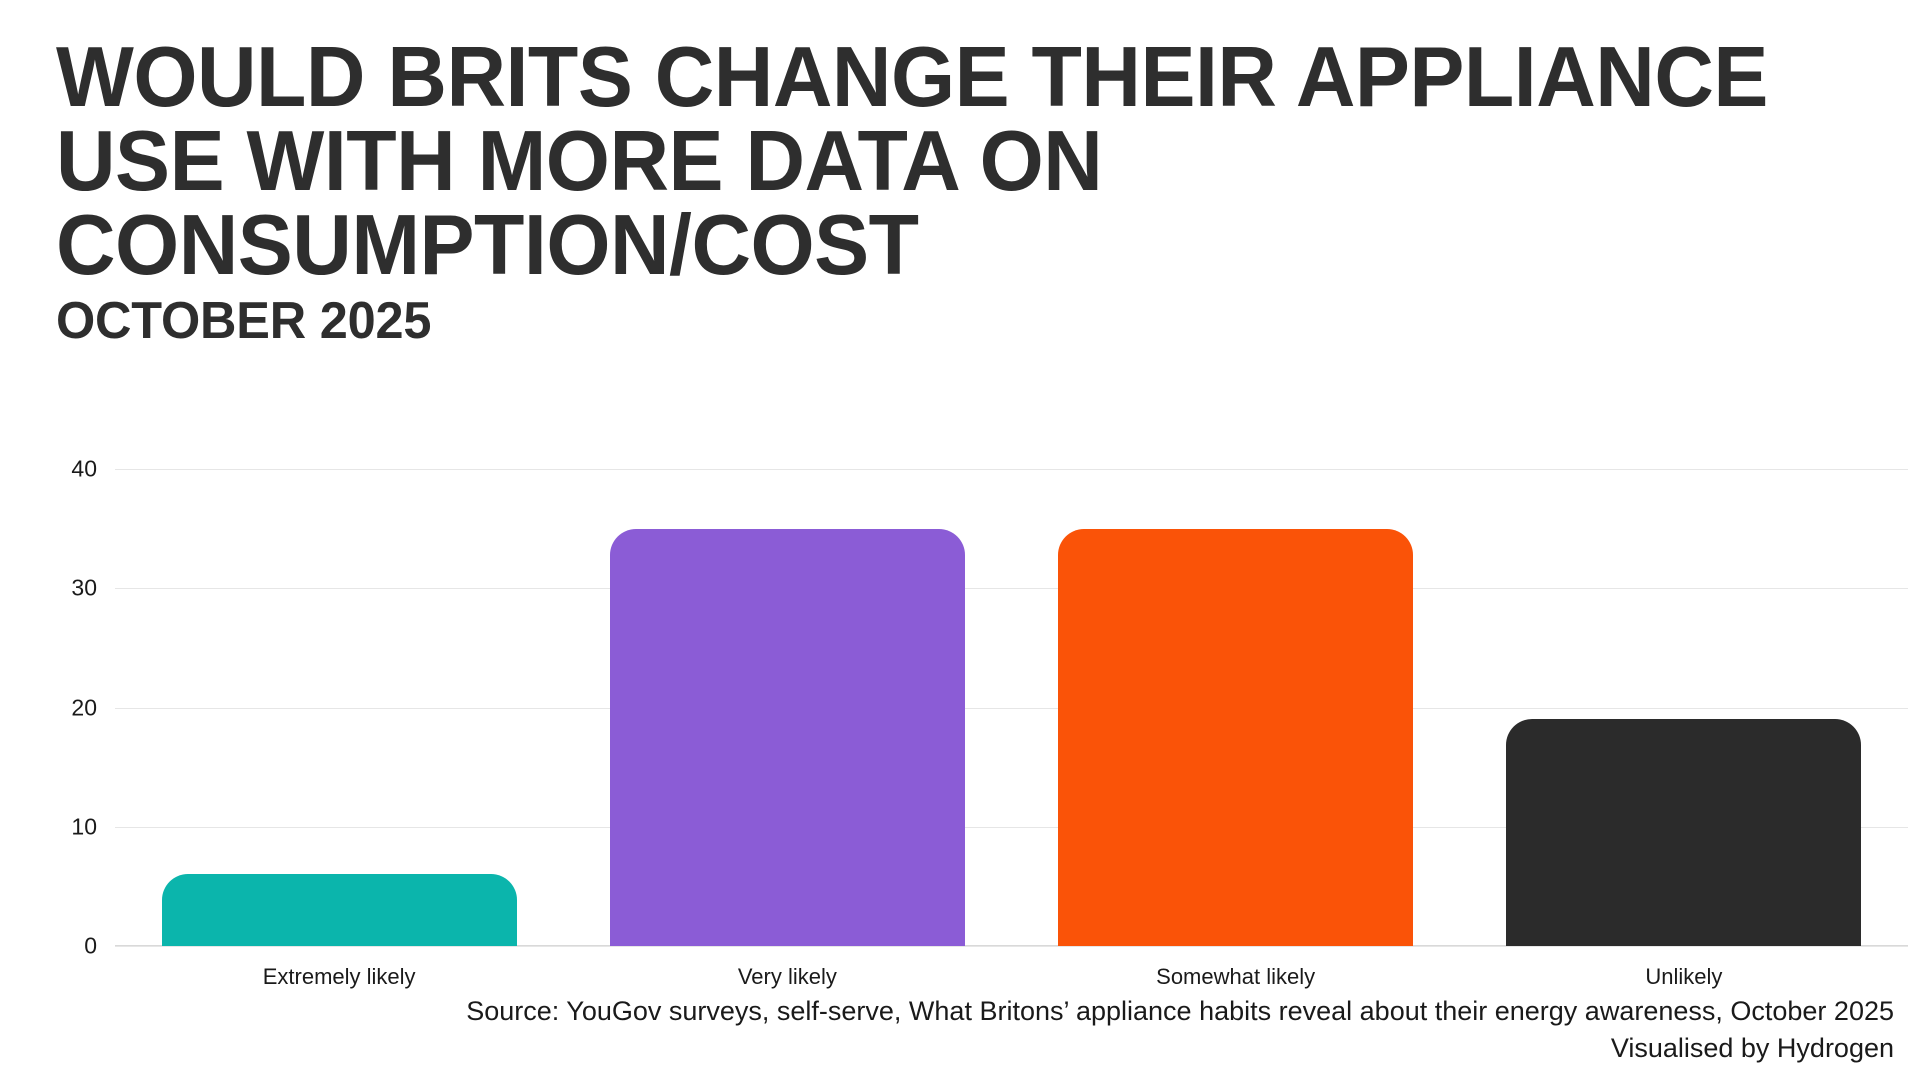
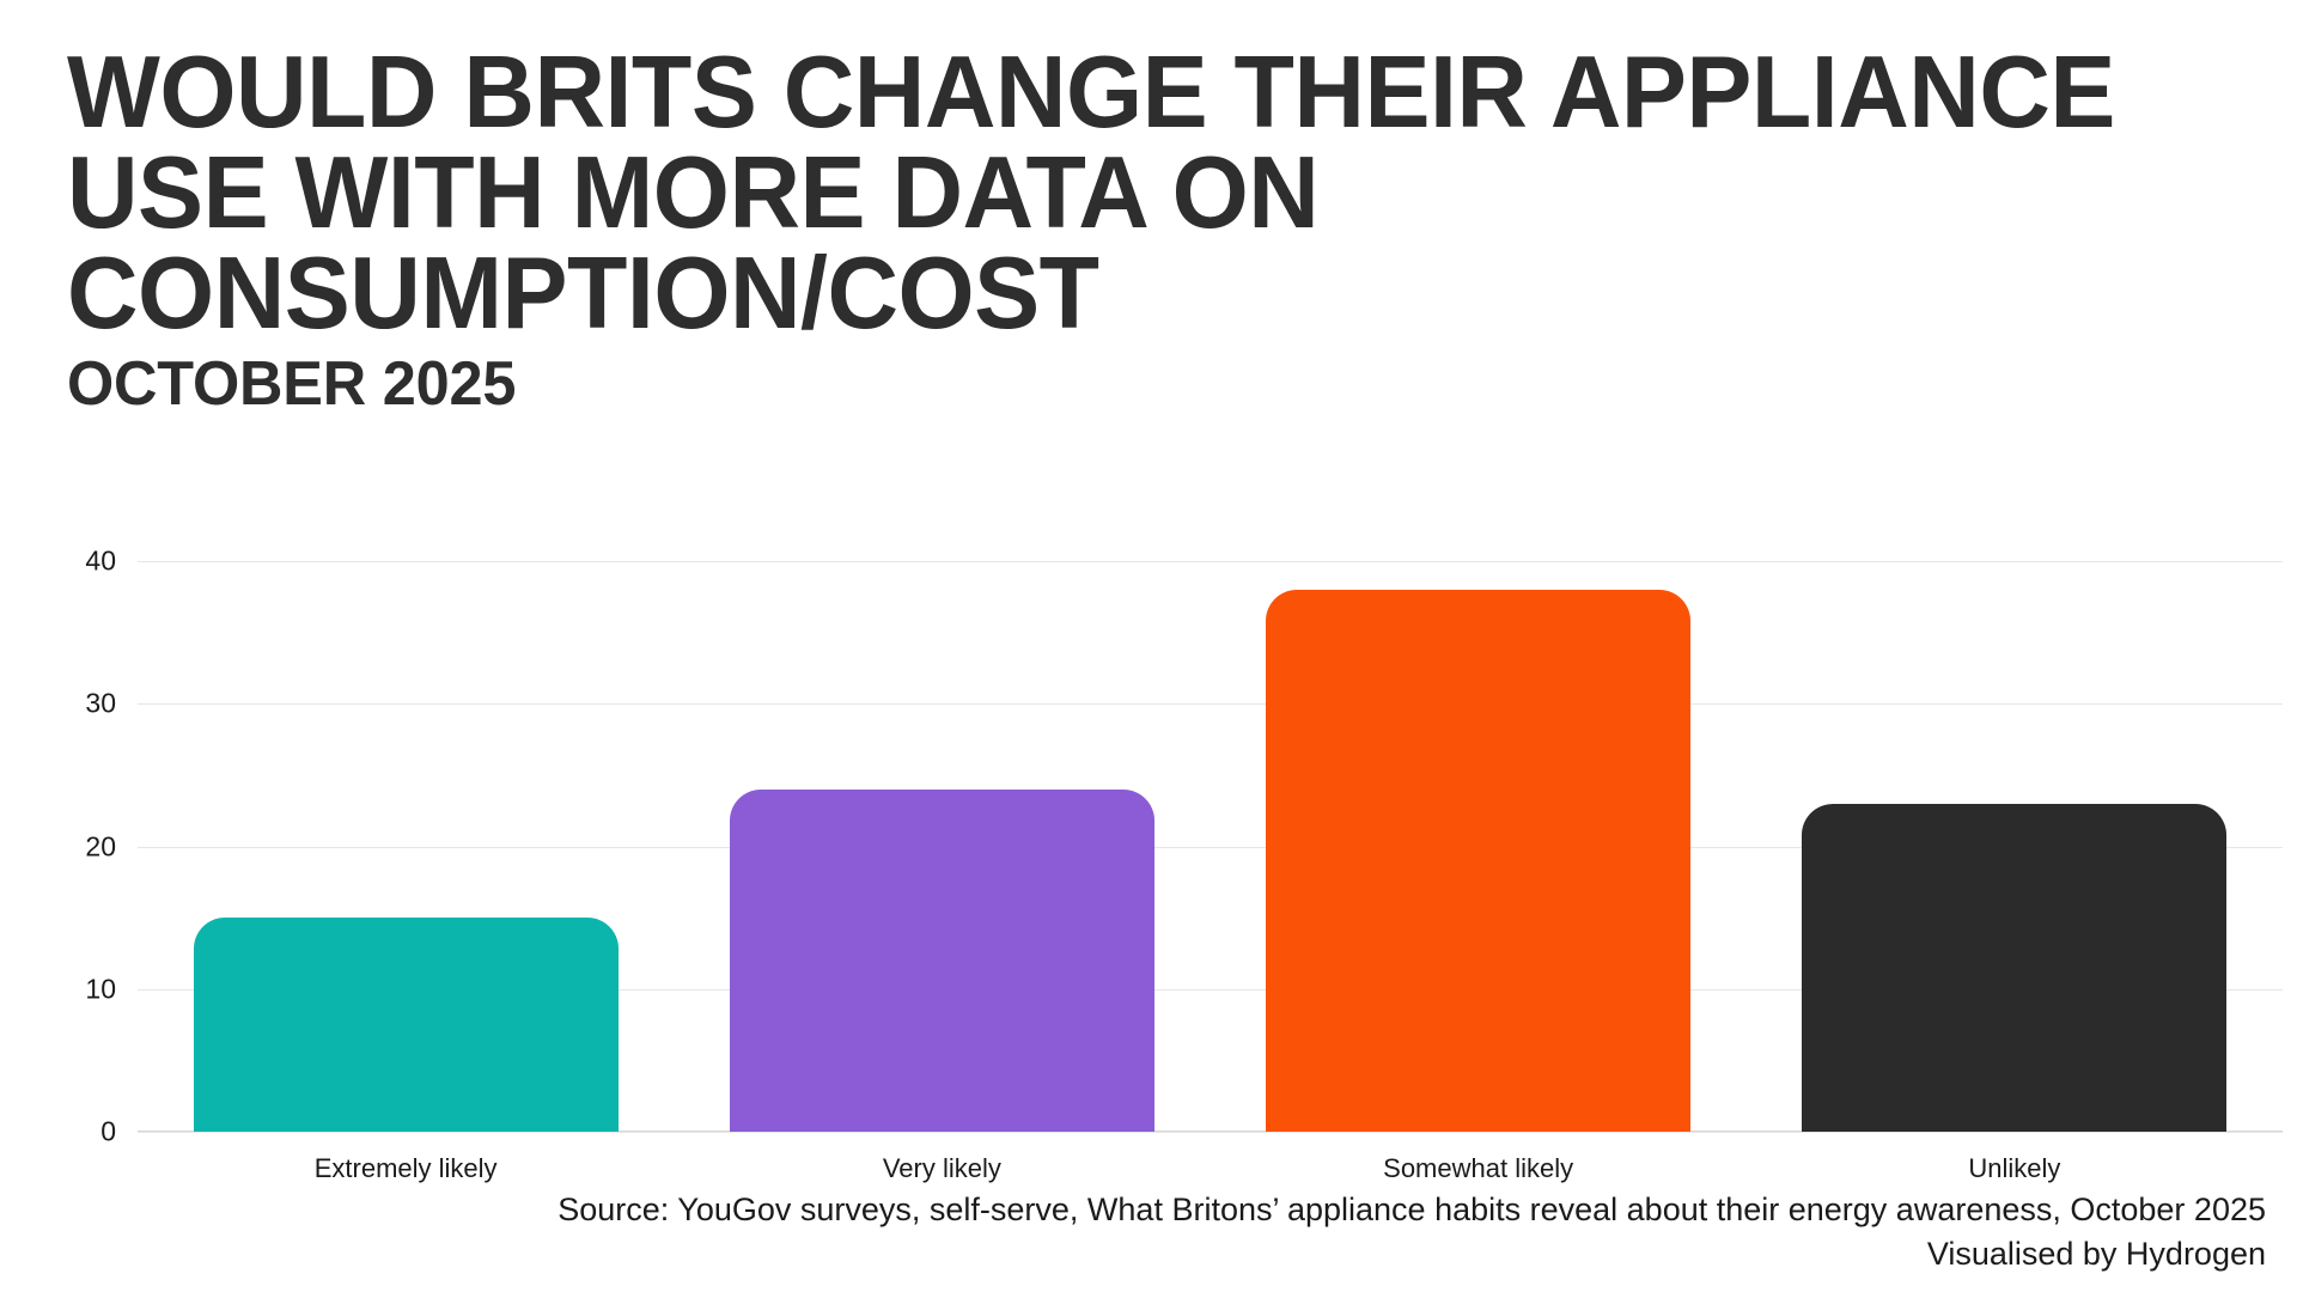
Extremely likely: 6 -> 15
Very likely: 35 -> 24
Somewhat likely: 35 -> 38
Unlikely: 19 -> 23
